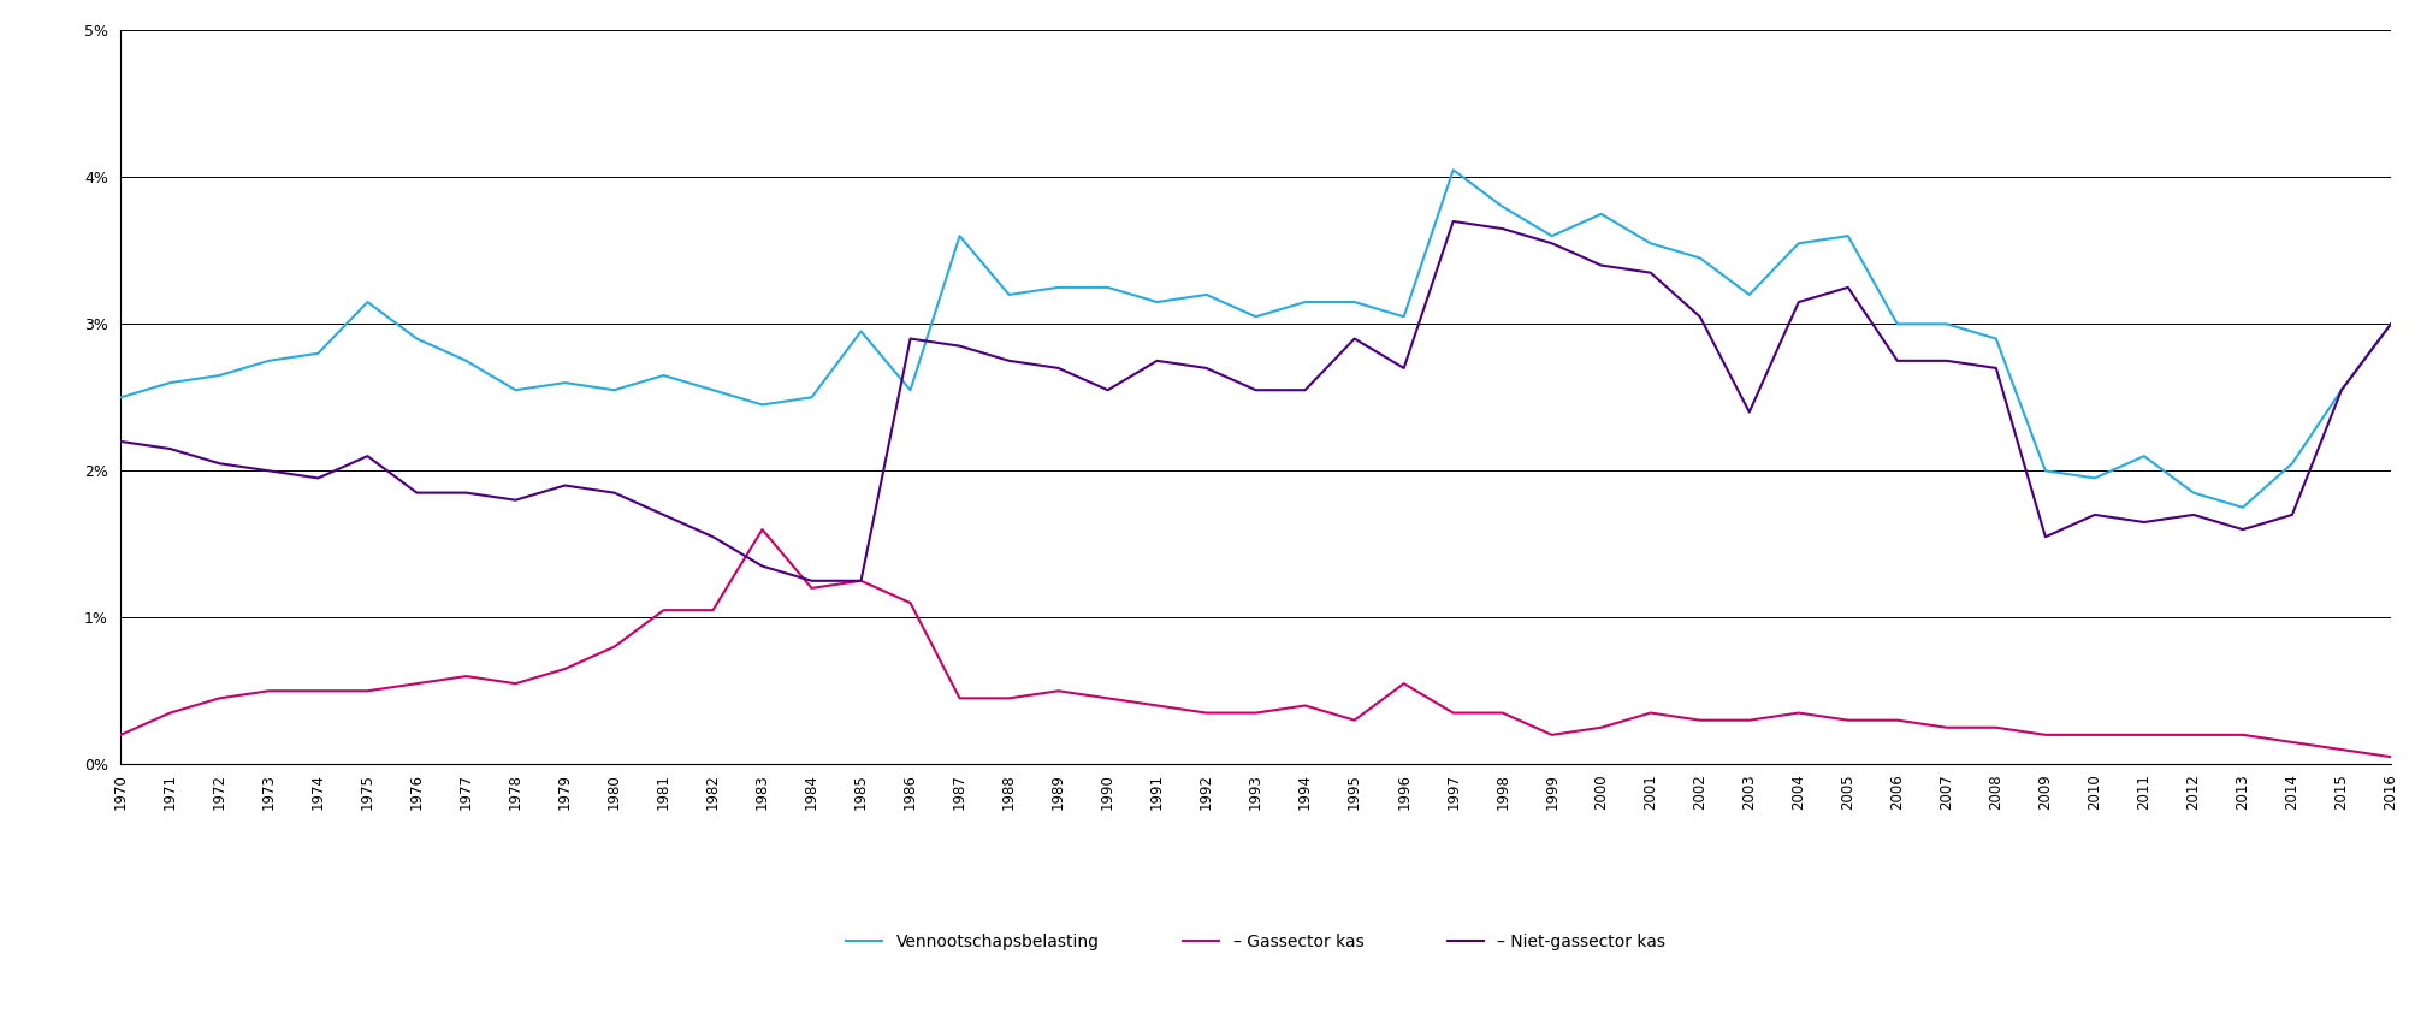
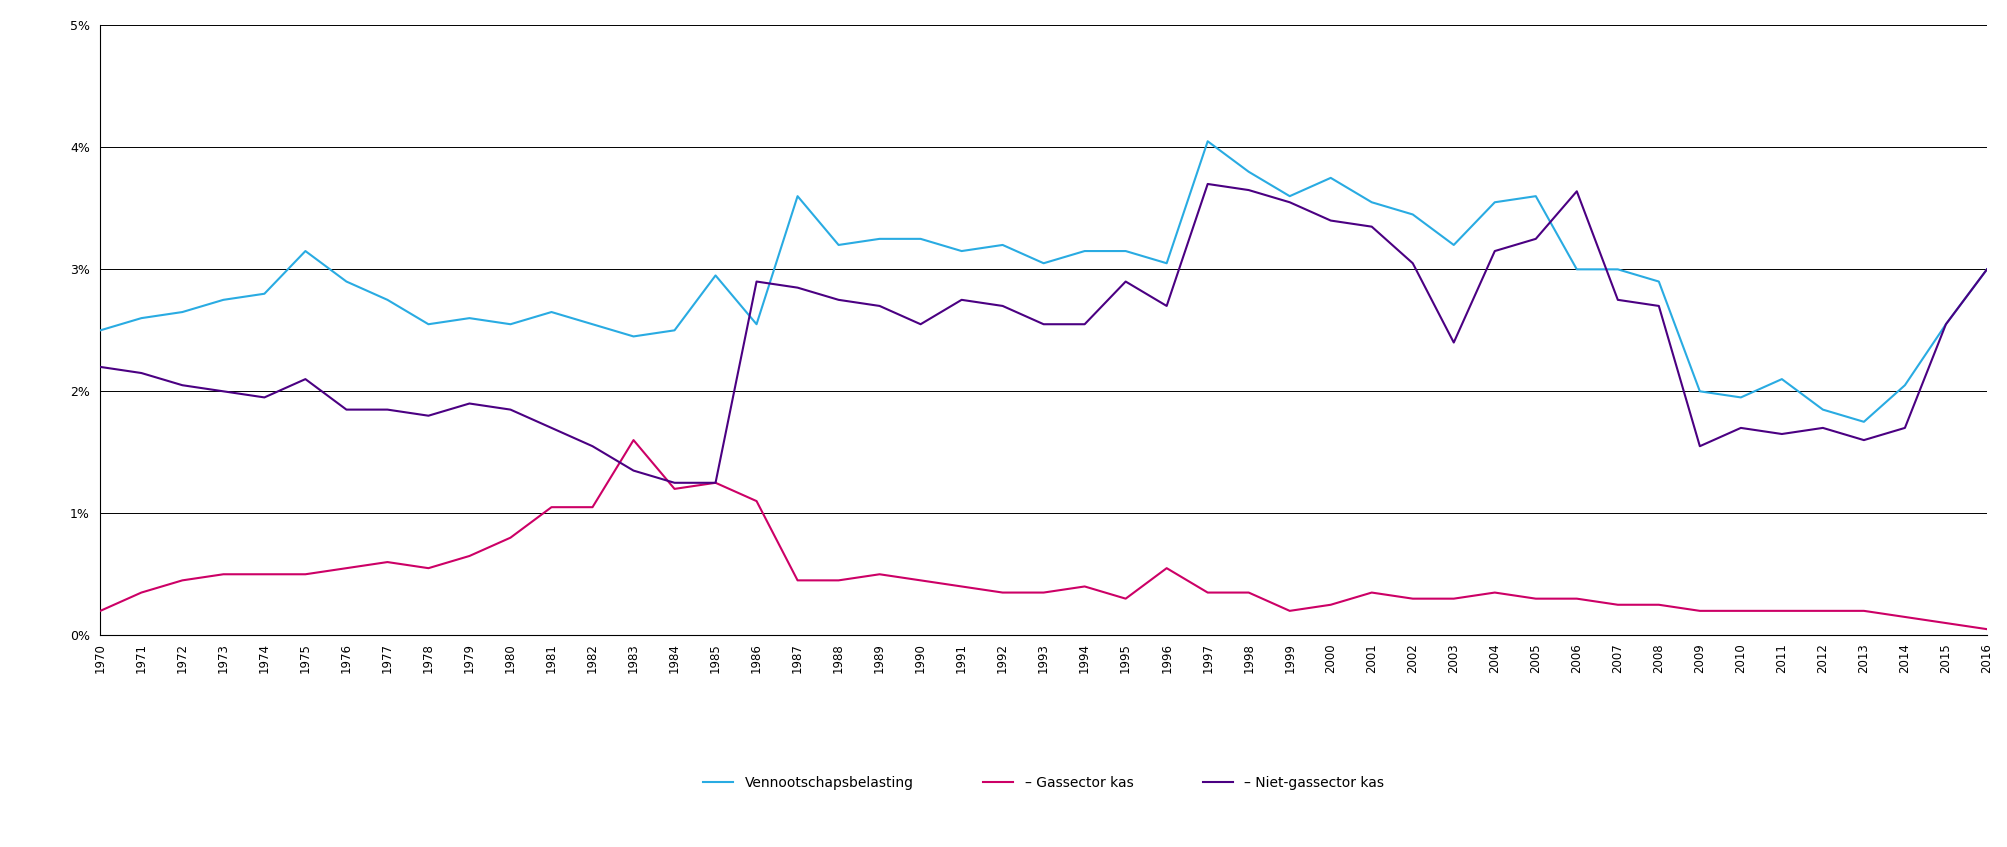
– Niet-gassector kas/2006: 2.75% -> 3.64%
